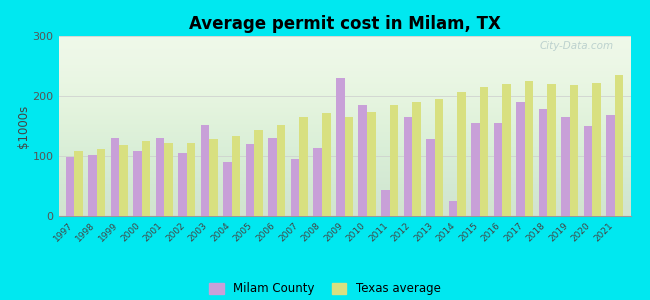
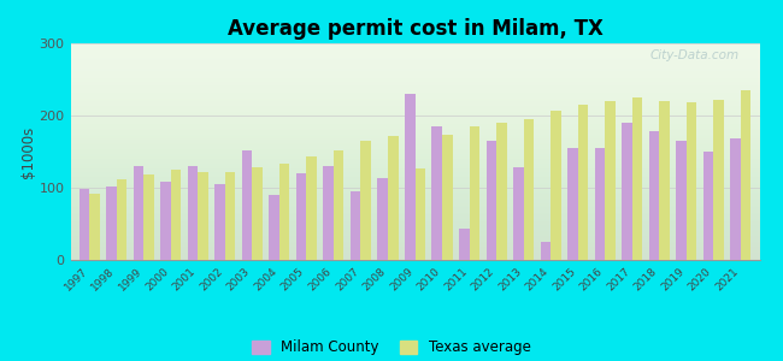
Texas average/1997: 108 -> 92
Texas average/2009: 165 -> 126
